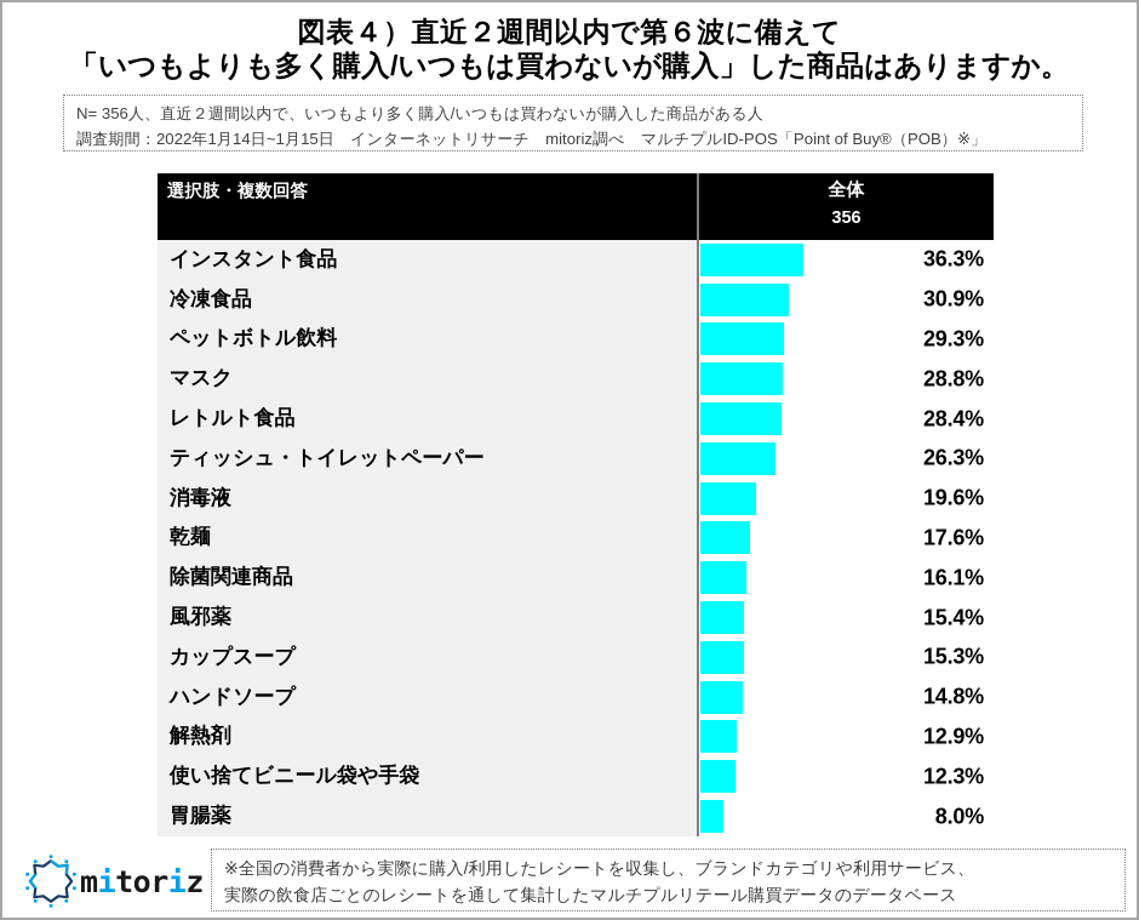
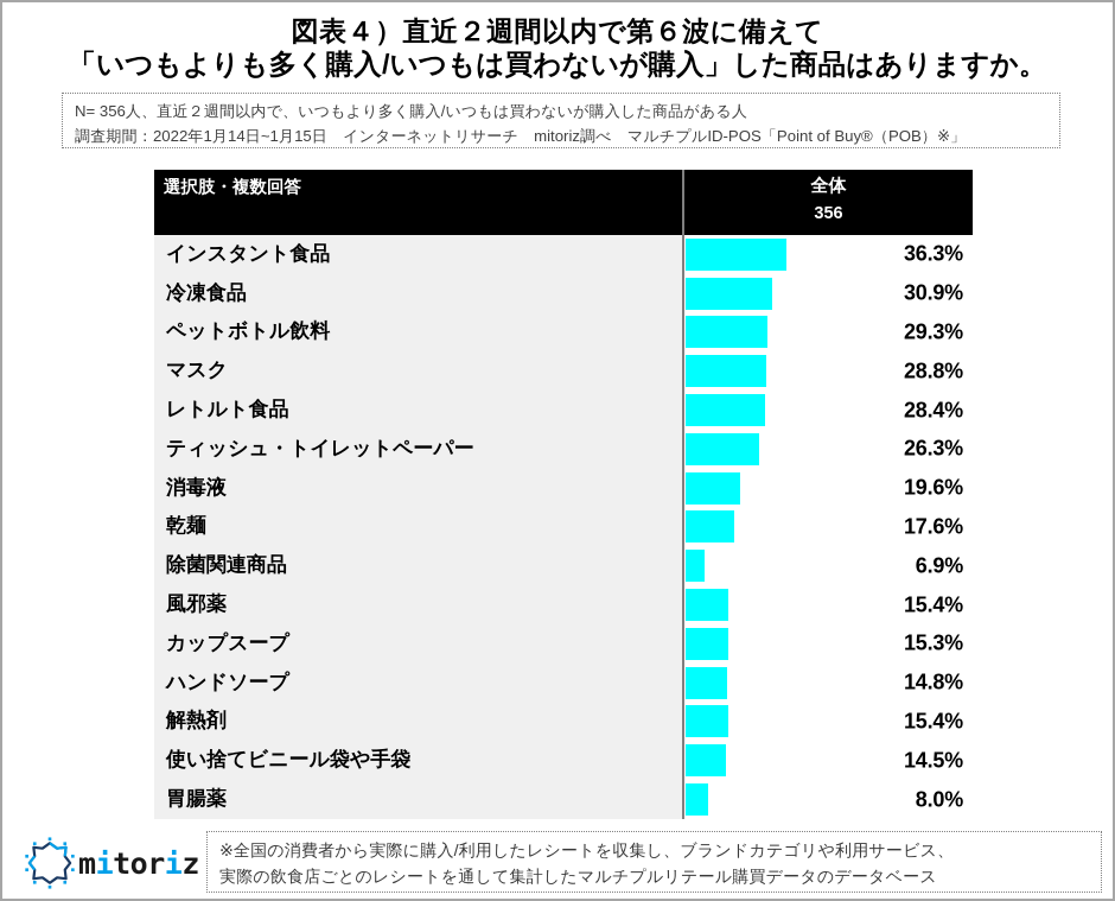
除菌関連商品: 16.1% -> 6.9%
解熱剤: 12.9% -> 15.4%
使い捨てビニール袋や手袋: 12.3% -> 14.5%
